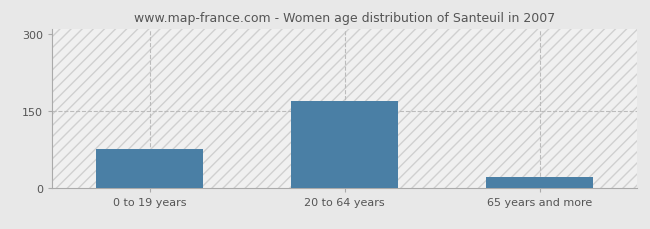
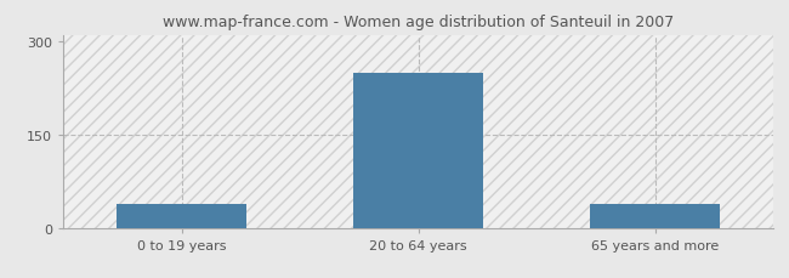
0 to 19 years: 75 -> 38
20 to 64 years: 170 -> 250
65 years and more: 20 -> 38
